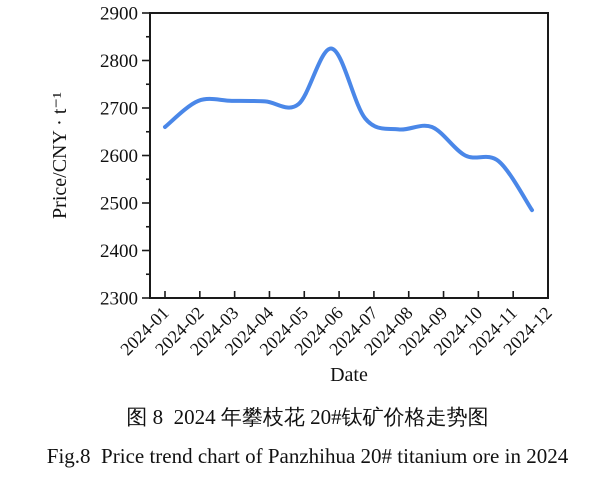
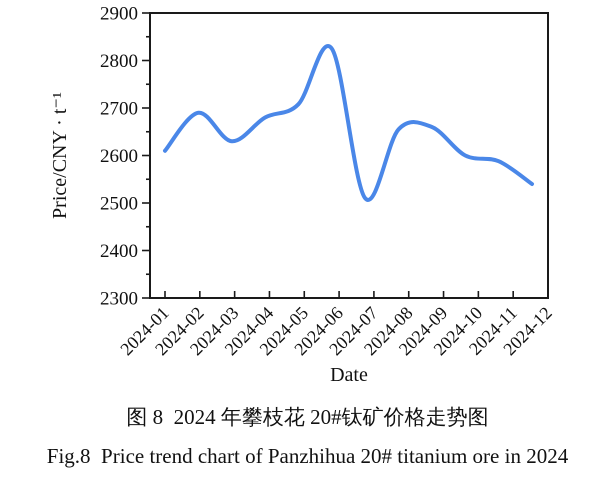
2024-01: 2660 -> 2610
2024-02: 2720 -> 2690
2024-03: 2720 -> 2630
2024-04: 2710 -> 2680
2024-07: 2680 -> 2510
2024-12: 2480 -> 2540
